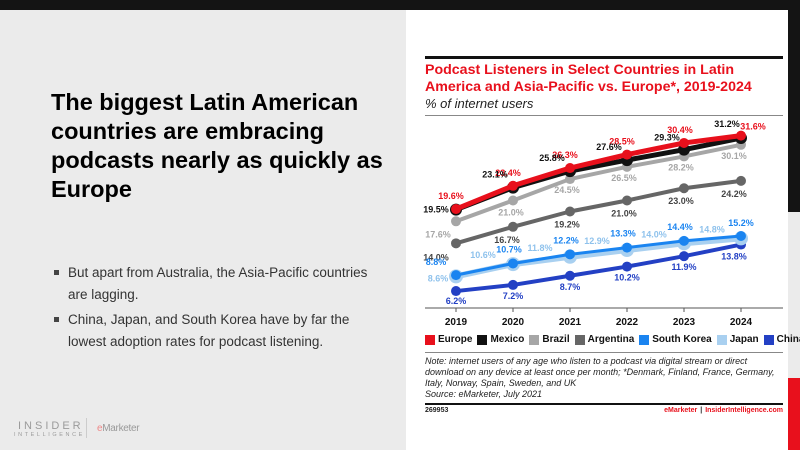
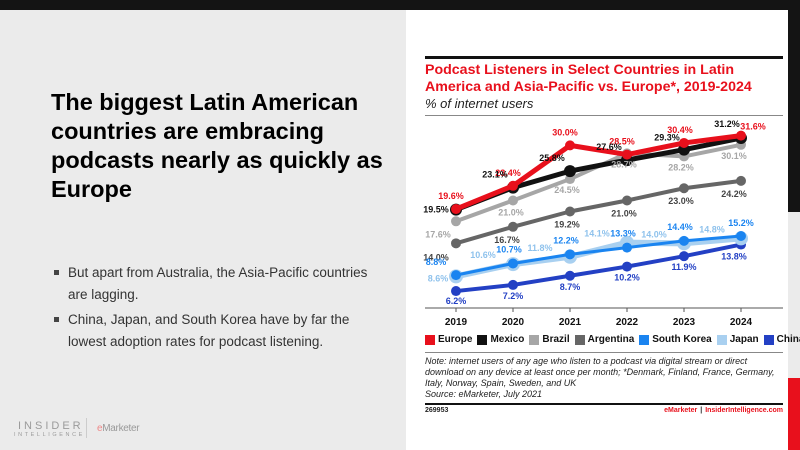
Europe/2021: 26.3% -> 30.0%
Brazil/2022: 26.5% -> 28.7%
Japan/2022: 12.9% -> 14.1%
